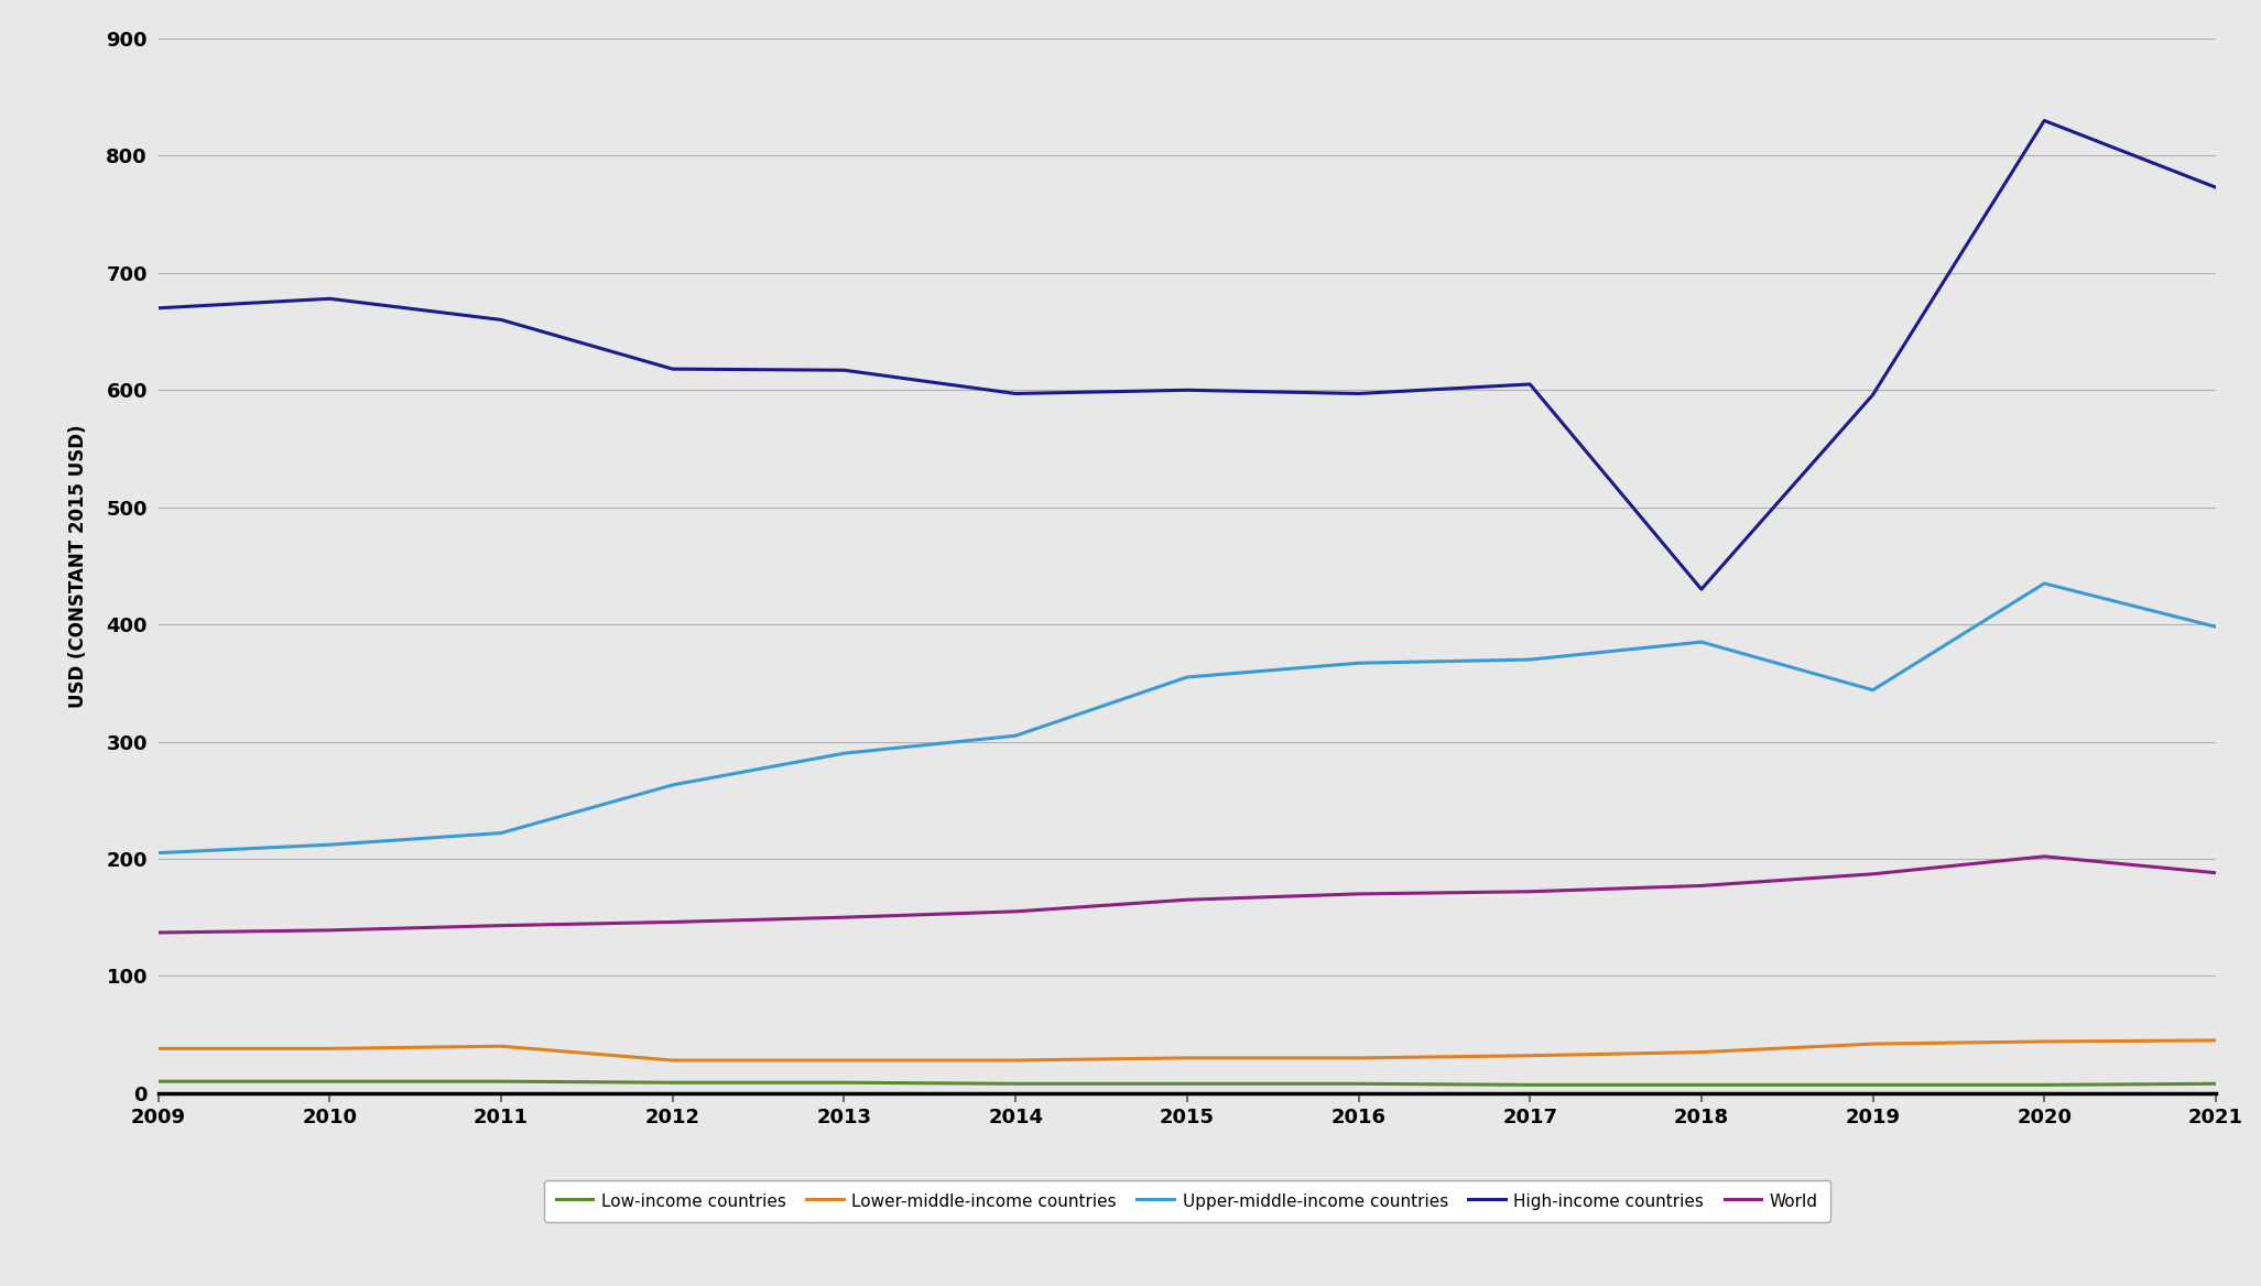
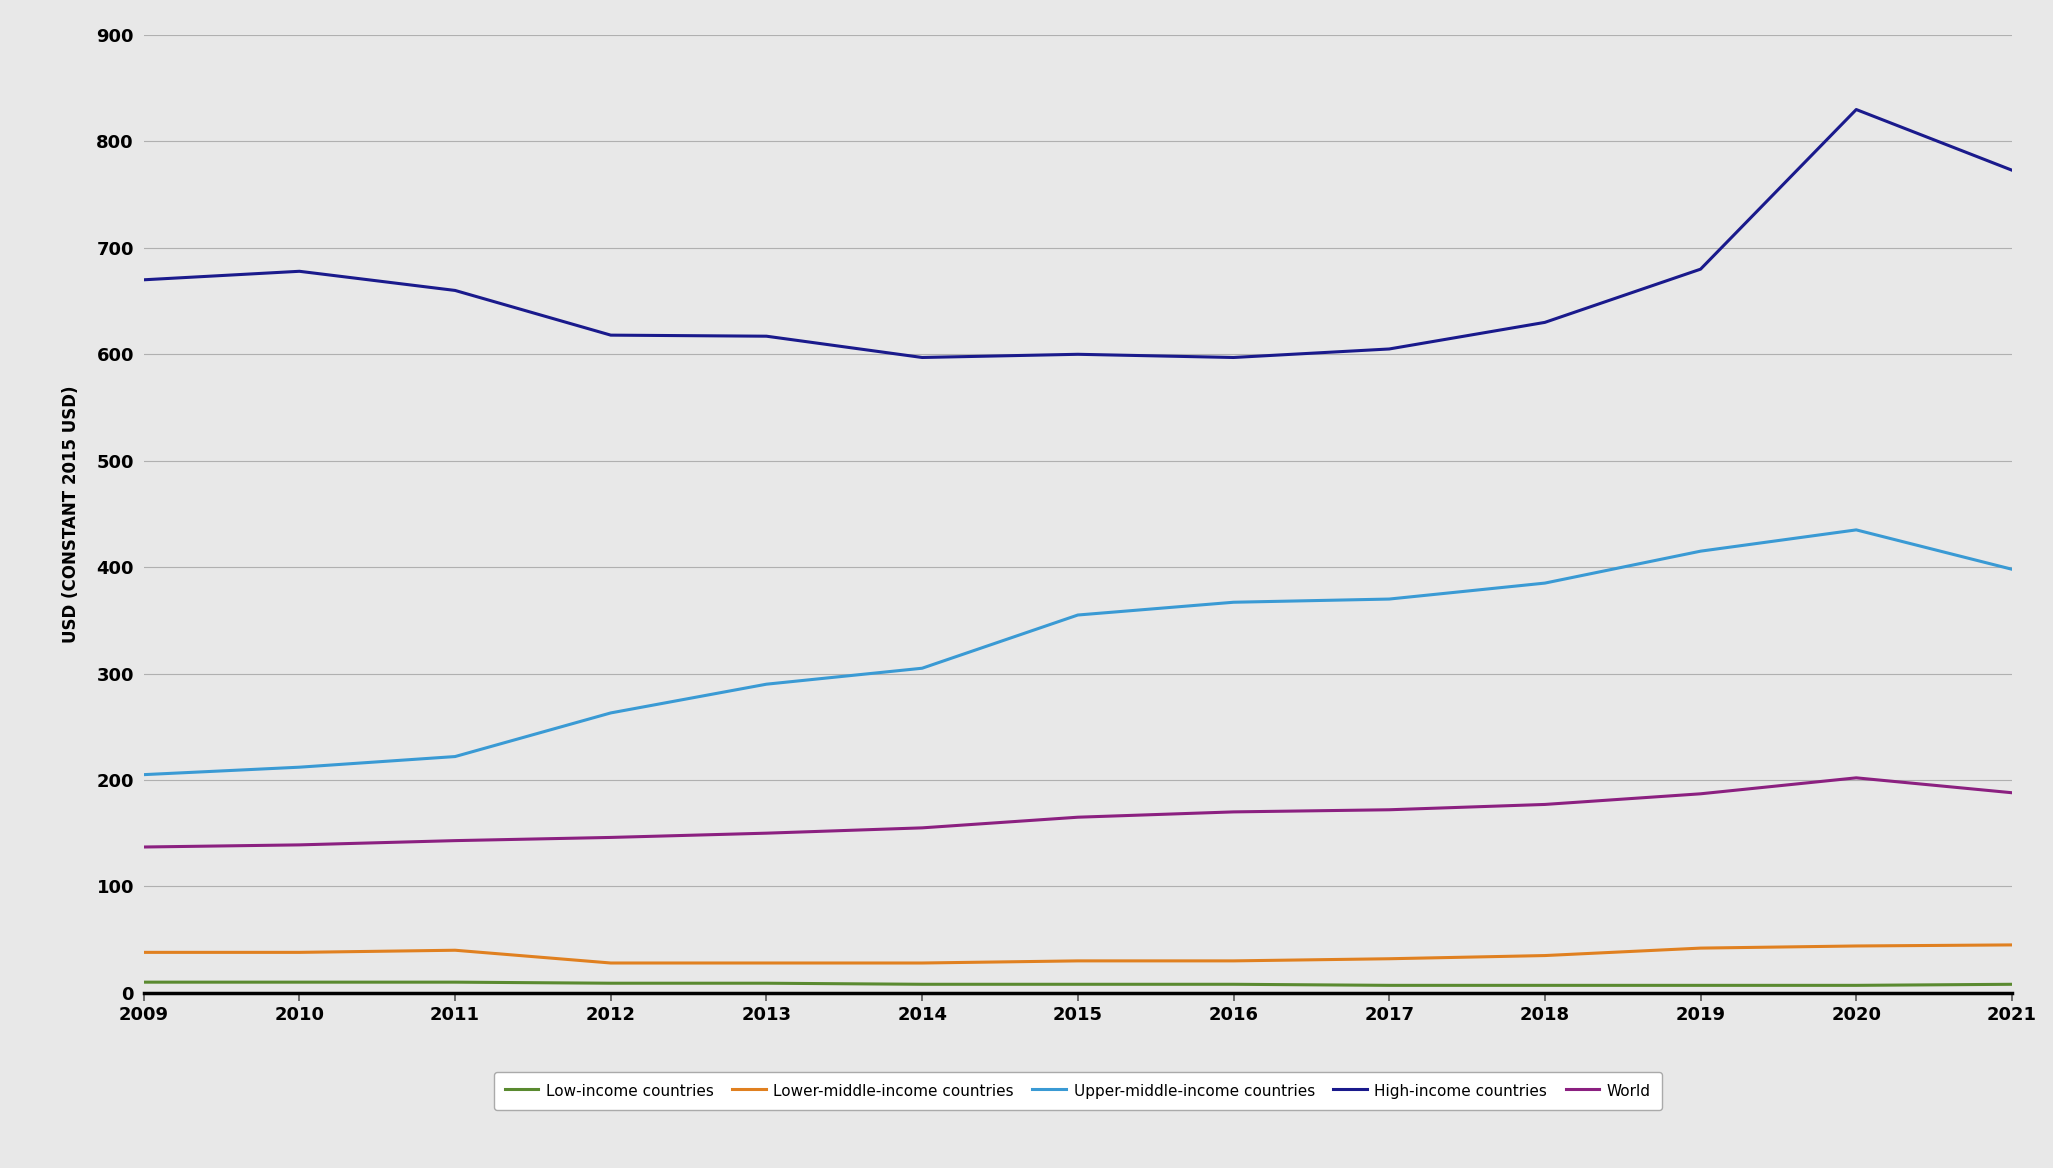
High-income countries/2018: 430 -> 630
Upper-middle-income countries/2019: 344 -> 415
High-income countries/2019: 596 -> 680
